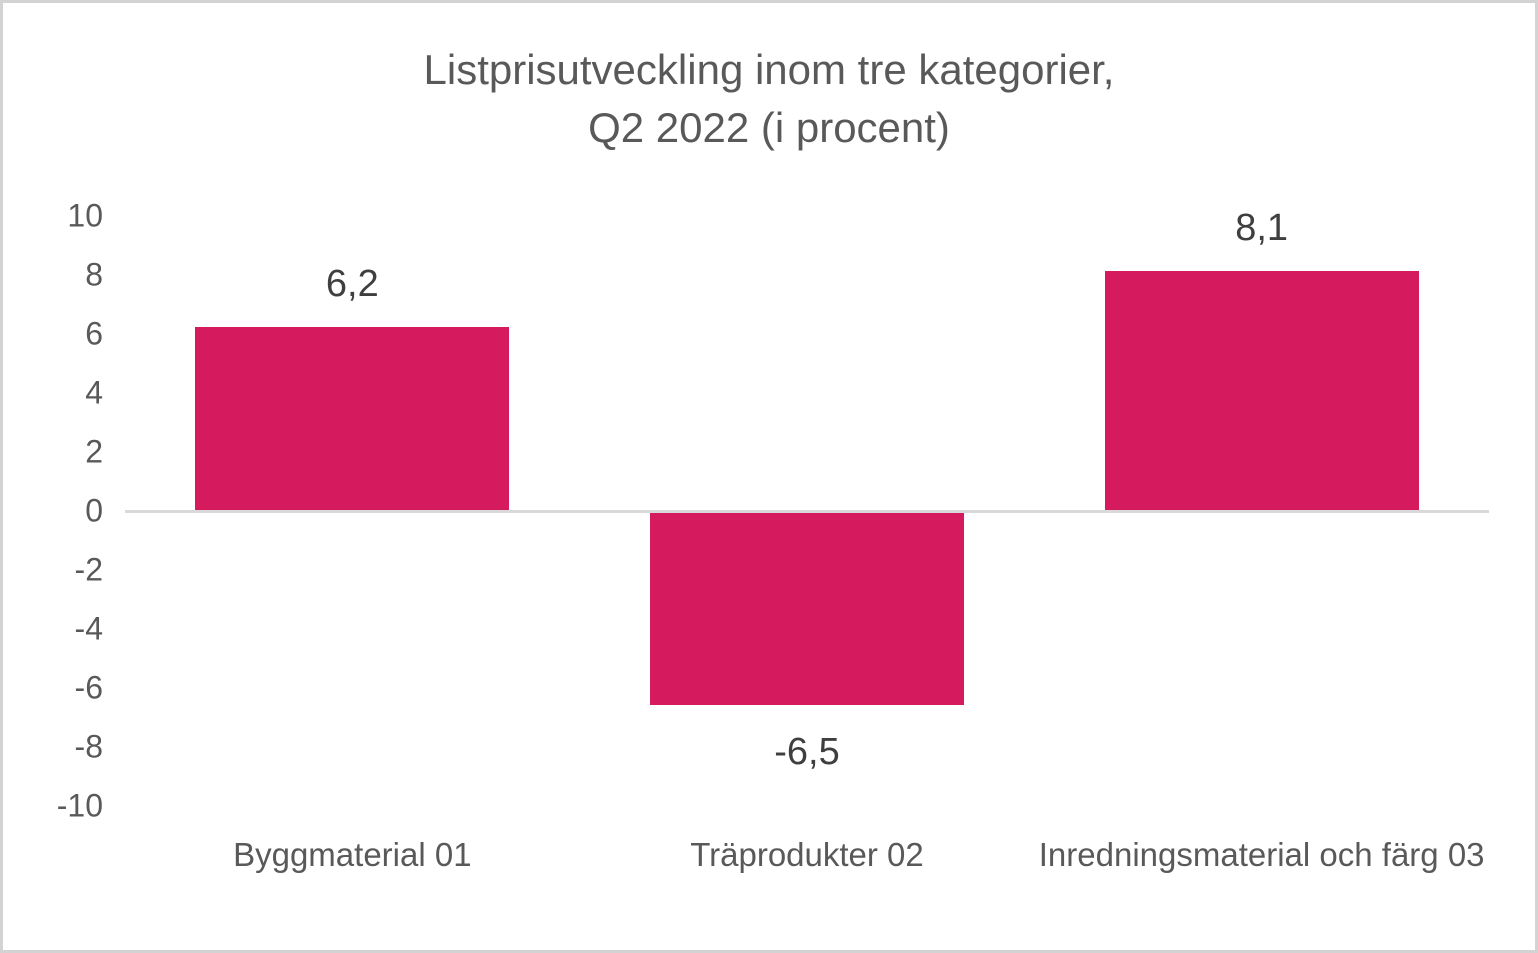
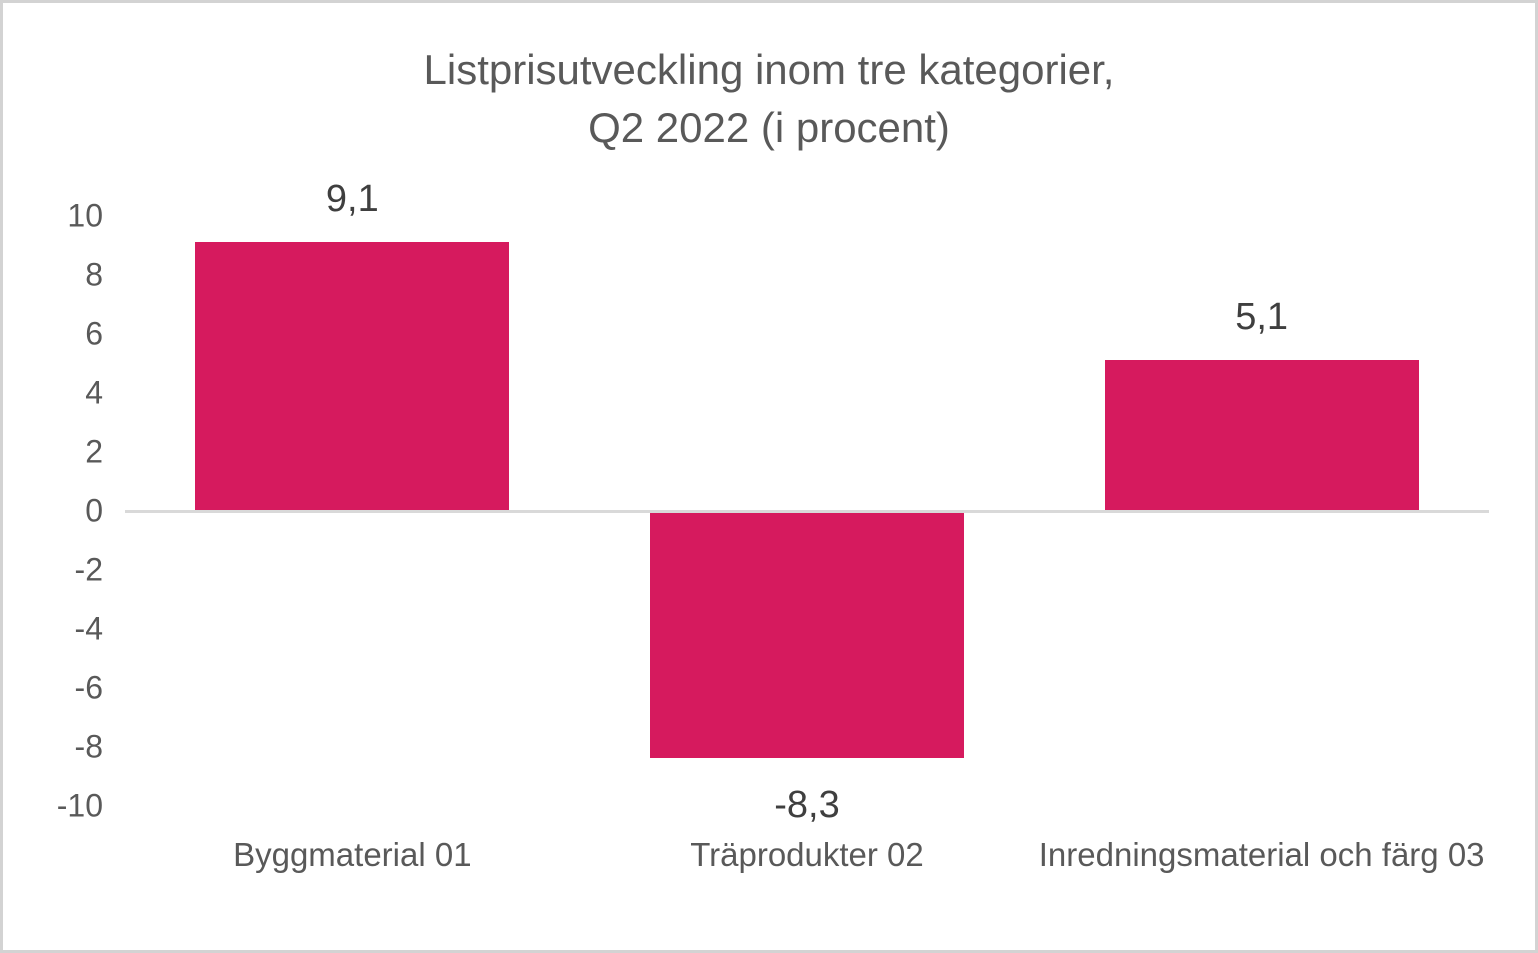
Byggmaterial 01: 6,2 -> 9,1
Träprodukter 02: -6,5 -> -8,3
Inredningsmaterial och färg 03: 8,1 -> 5,1
